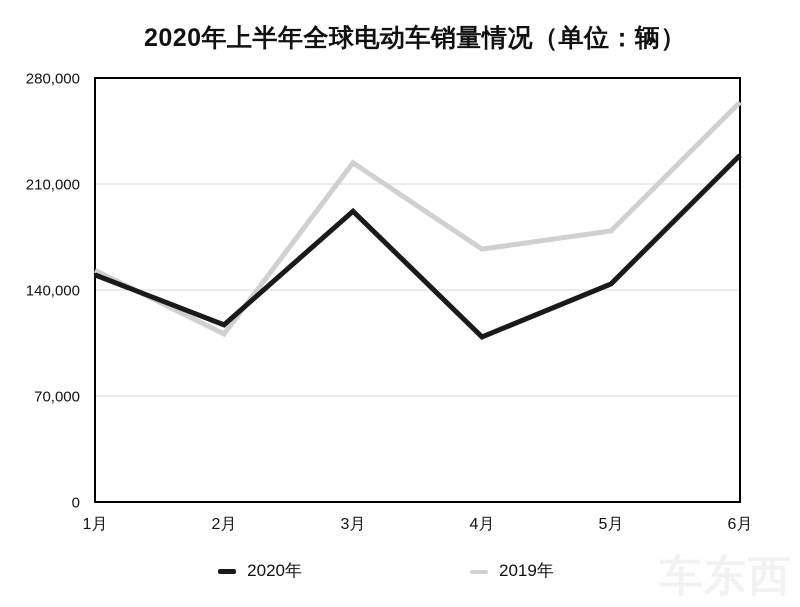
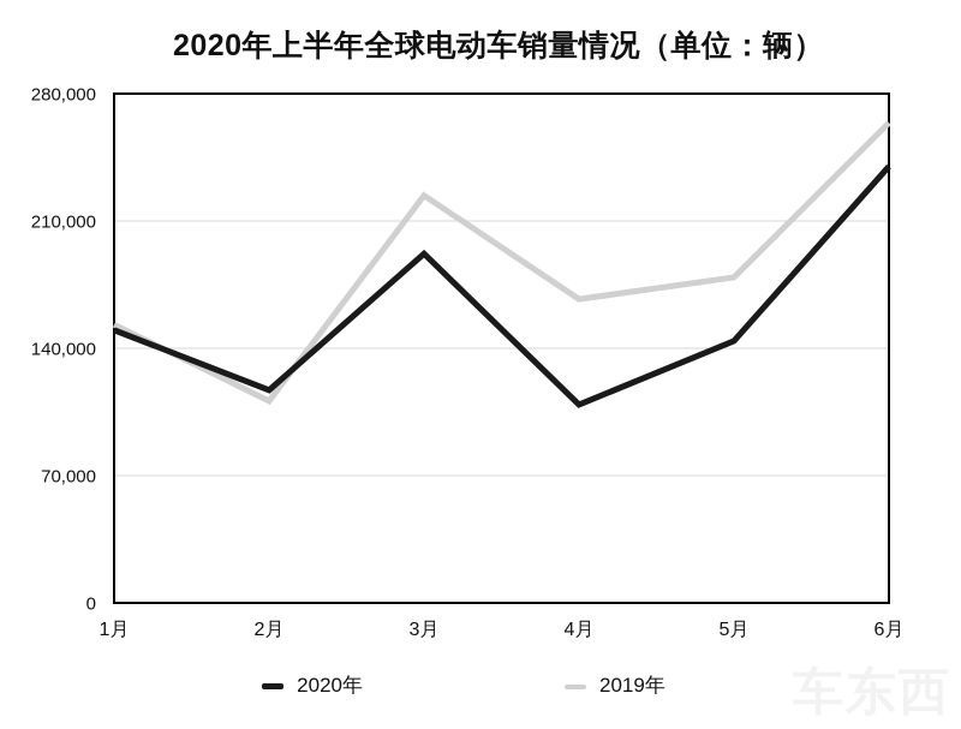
2020年/6月: 229000 -> 240000
